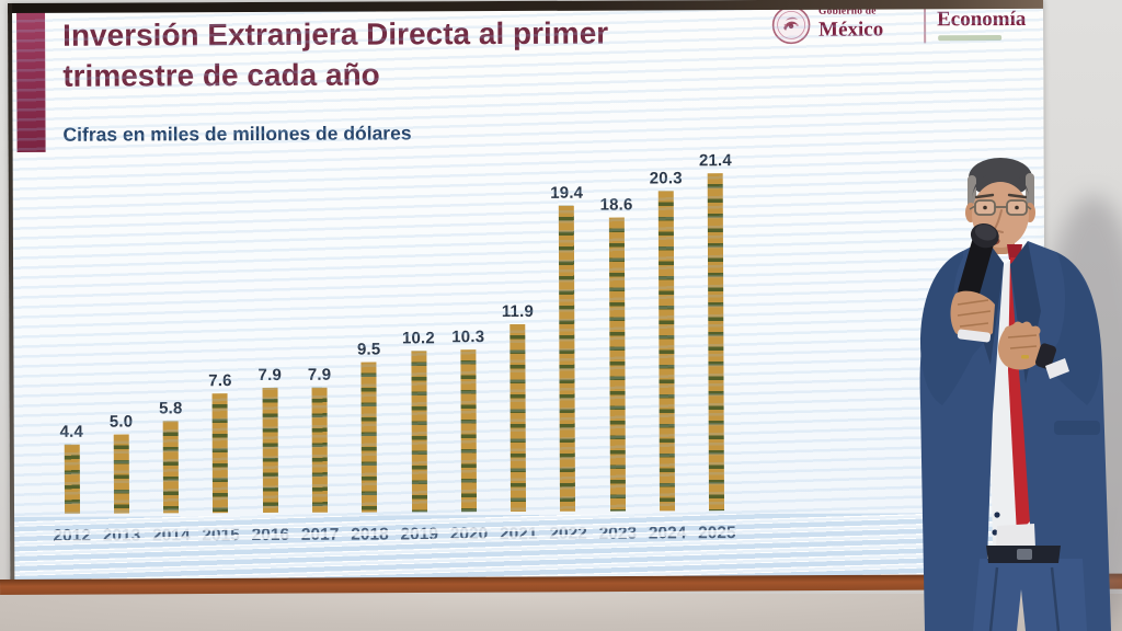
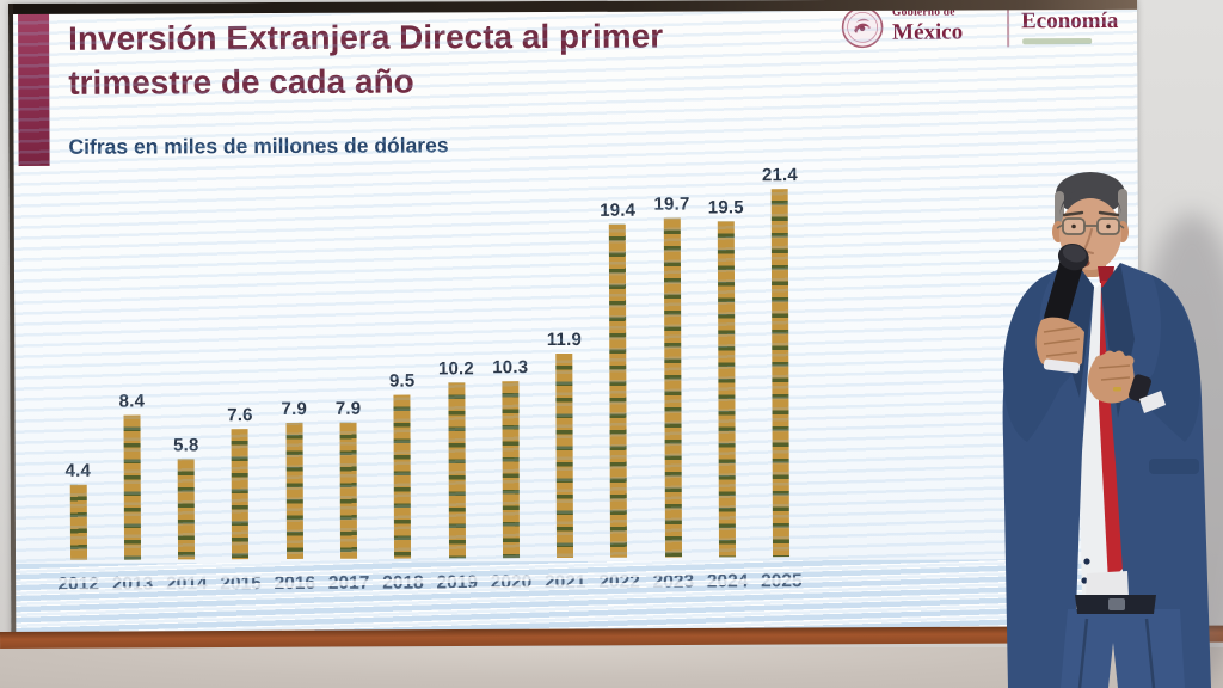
2013: 5.0 -> 8.4
2023: 18.6 -> 19.7
2024: 20.3 -> 19.5
